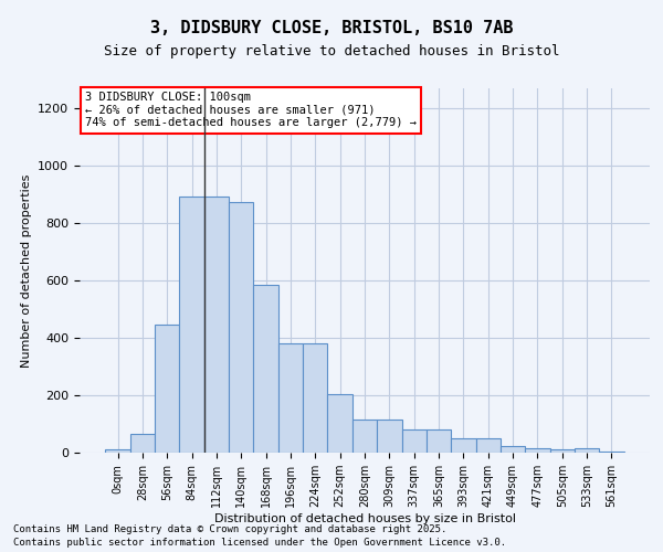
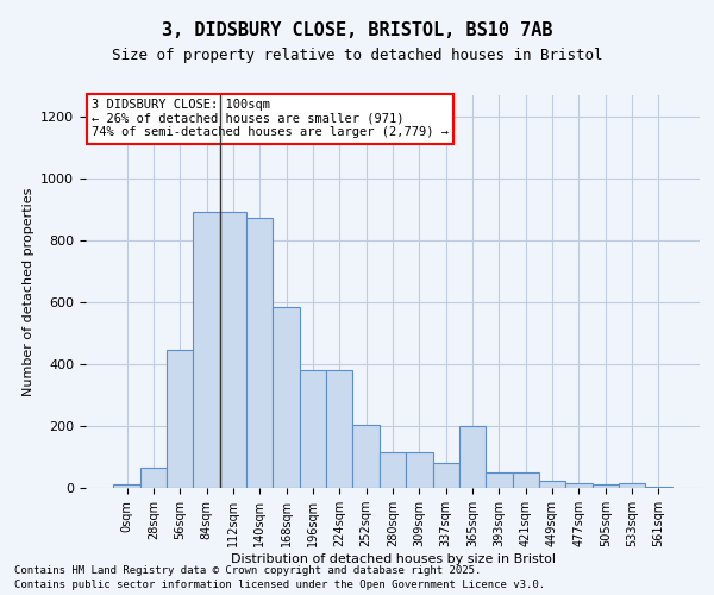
365sqm: 80 -> 200
